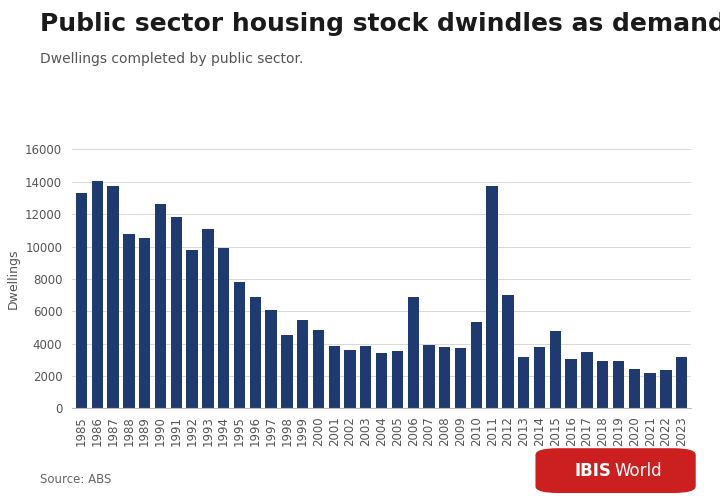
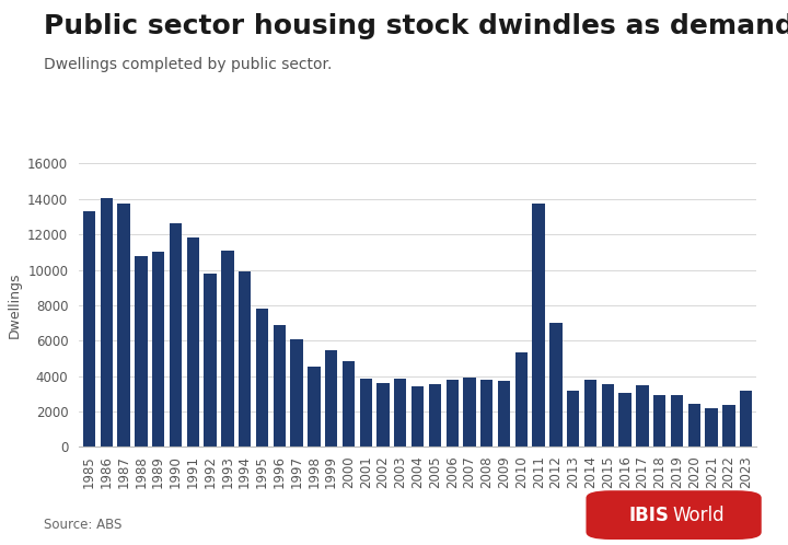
1989: 10500 -> 11000
2006: 6900 -> 3800
2015: 4800 -> 3600
